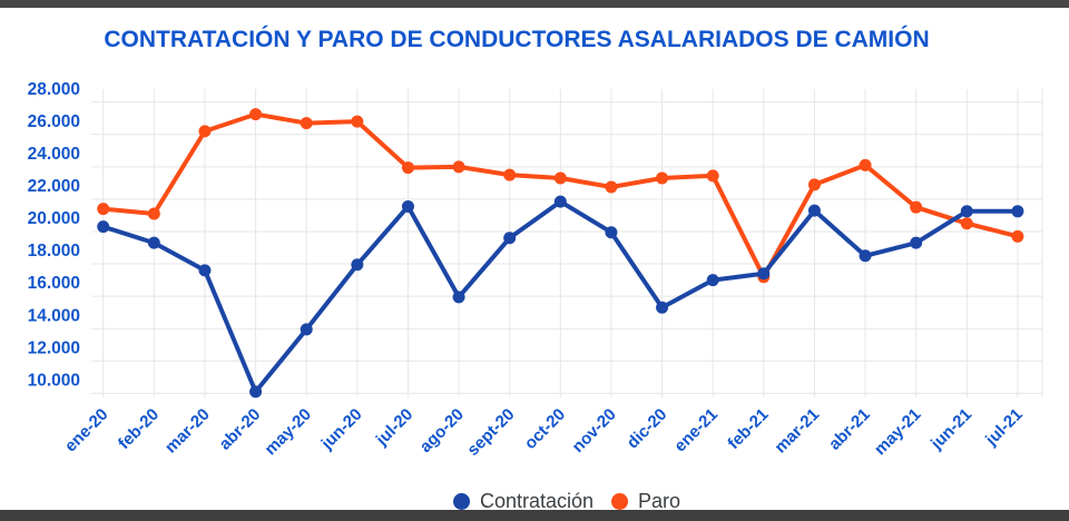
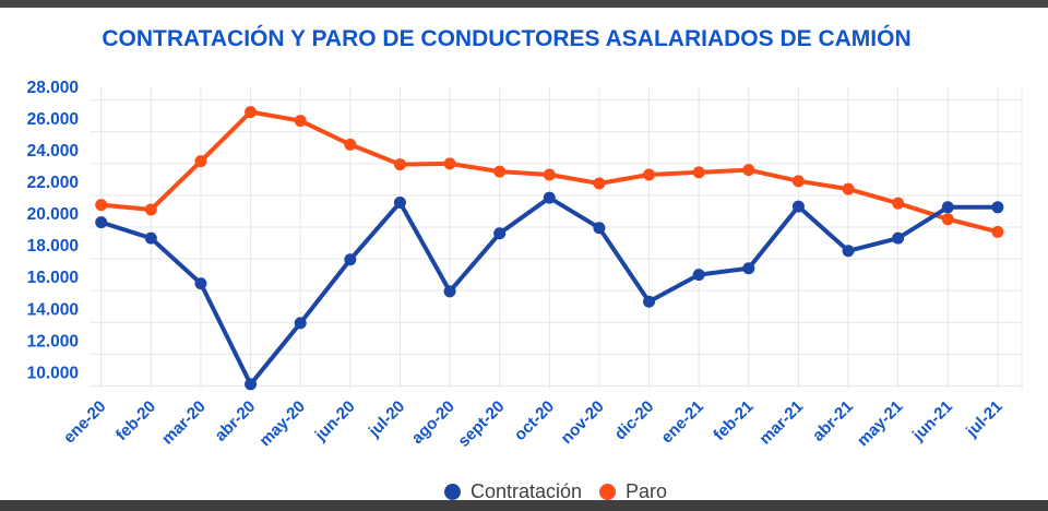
Contratación/mar-20: 17600 -> 16400
Paro/mar-20: 26200 -> 24200
Paro/jun-20: 26800 -> 25200
Paro/feb-21: 17200 -> 23600
Paro/abr-21: 24100 -> 22400
